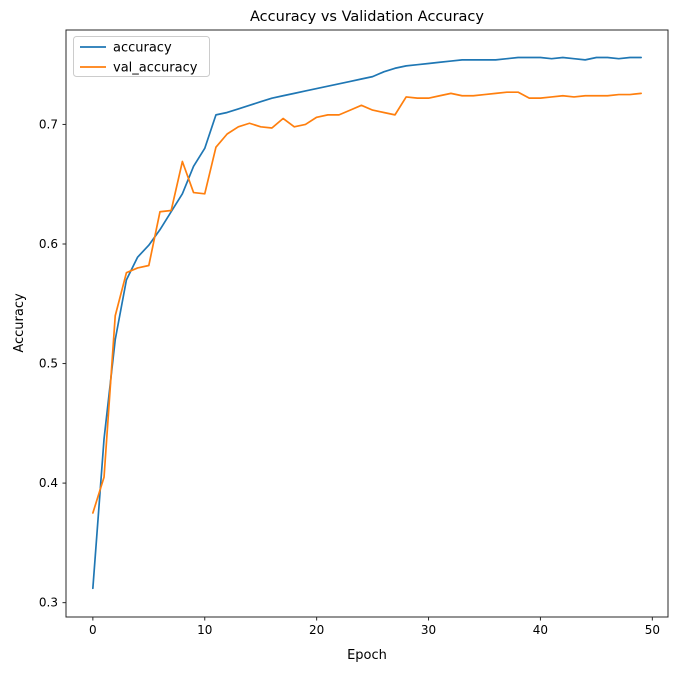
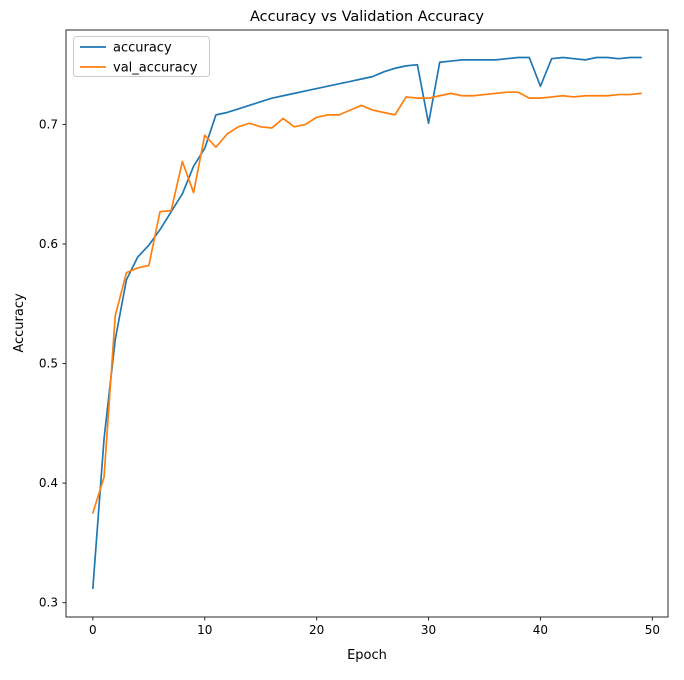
val_accuracy/10: 0.642 -> 0.691
accuracy/30: 0.751 -> 0.701
accuracy/40: 0.756 -> 0.732
